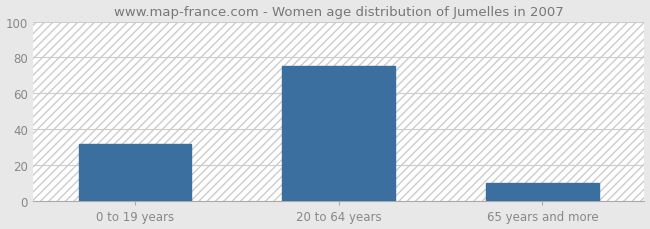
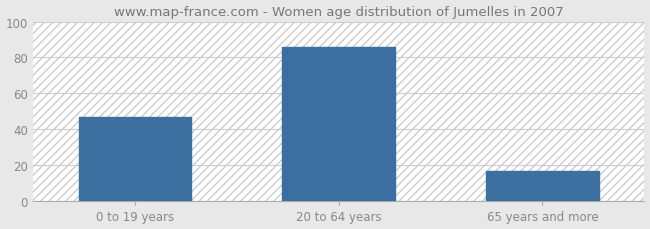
0 to 19 years: 32 -> 47
20 to 64 years: 75 -> 86
65 years and more: 10 -> 17
